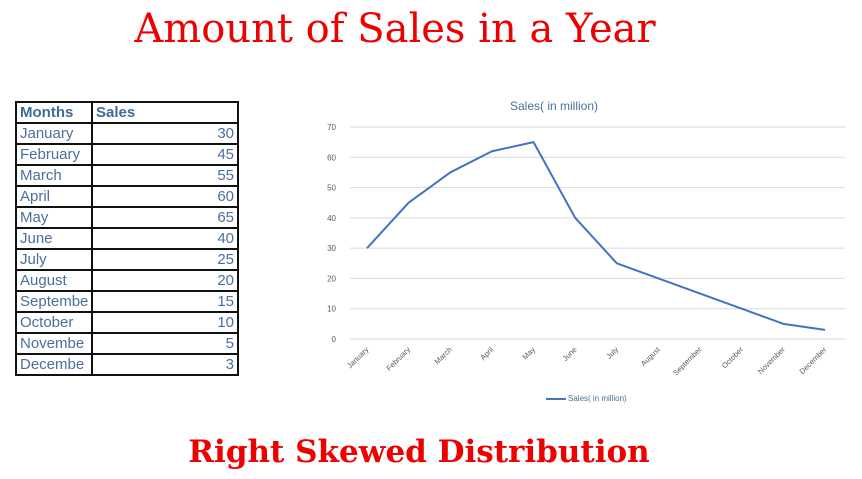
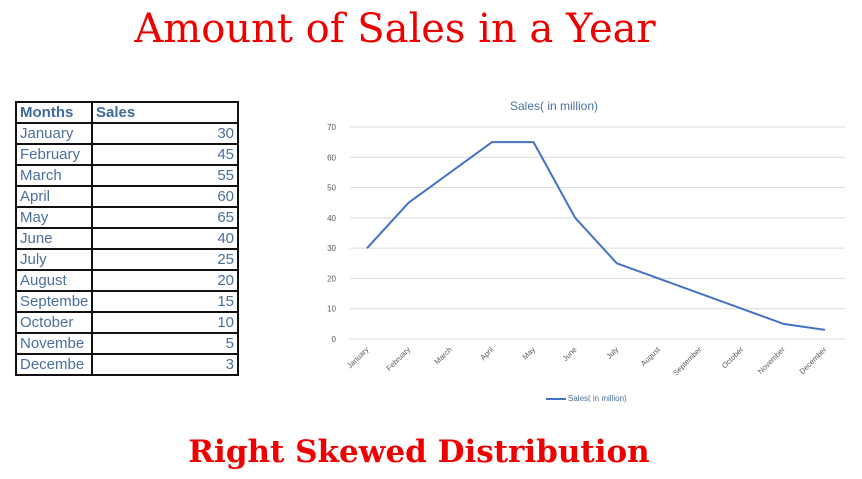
April: 62 -> 65
